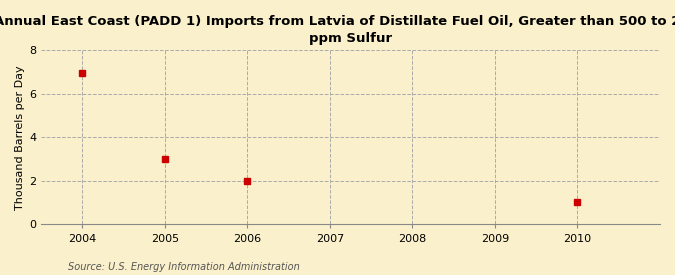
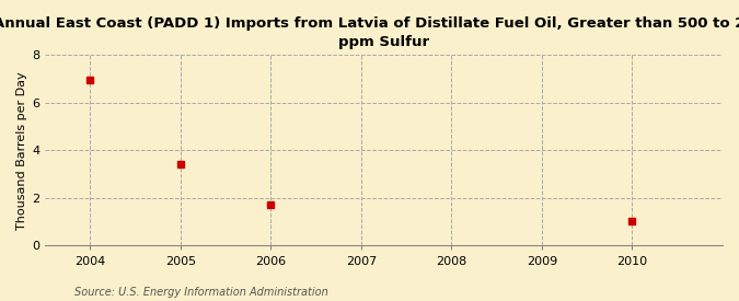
2005: 2.99 -> 3.40
2006: 1.99 -> 1.70
